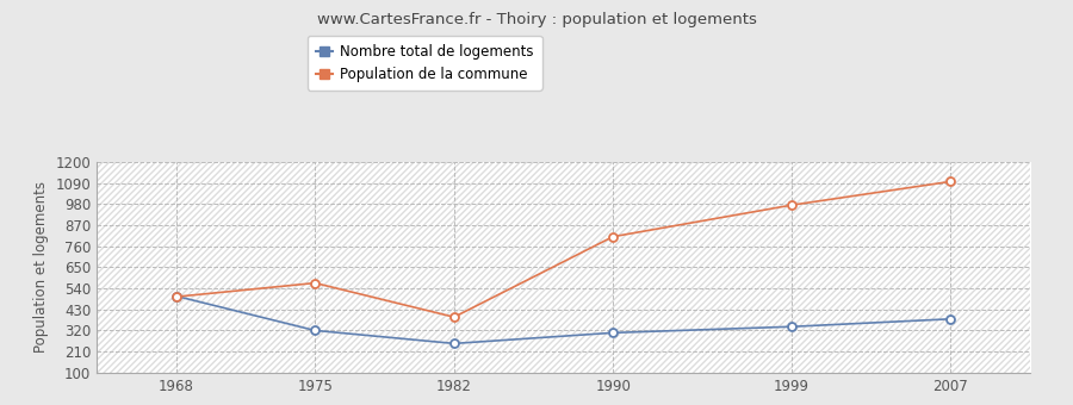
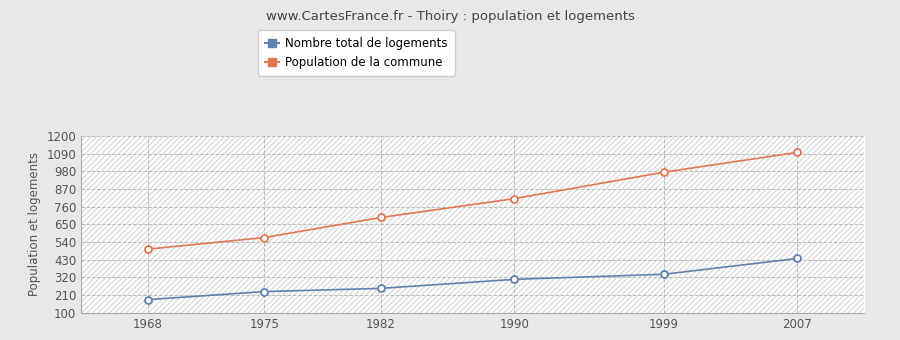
Nombre total de logements/1968: 500 -> 180
Nombre total de logements/1975: 320 -> 230
Population de la commune/1982: 390 -> 690
Nombre total de logements/2007: 380 -> 440
